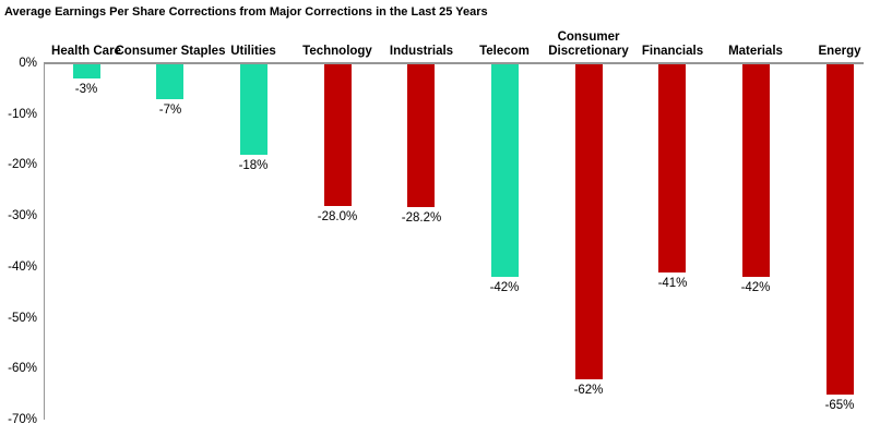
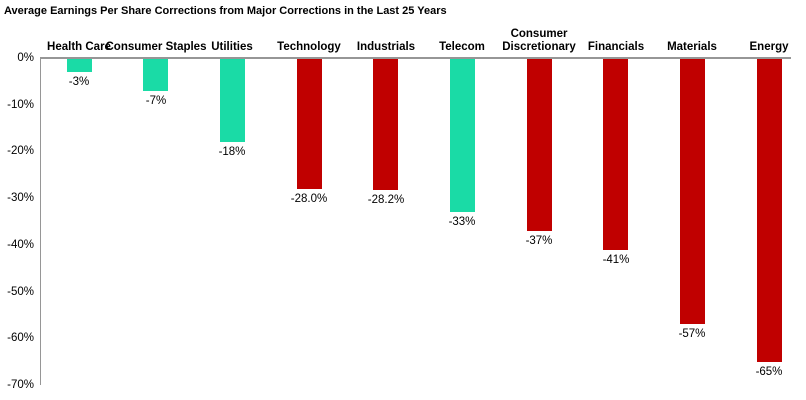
Telecom: -42% -> -33%
Consumer Discretionary: -62% -> -37%
Materials: -42% -> -57%
